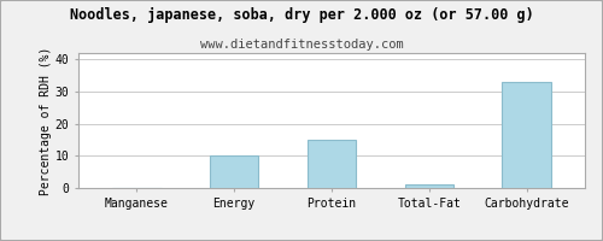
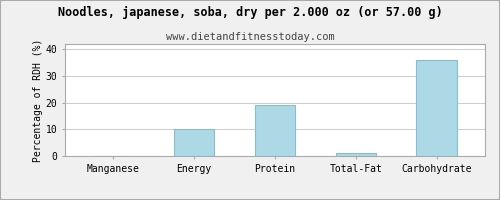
Protein: 15 -> 19
Carbohydrate: 33 -> 36
